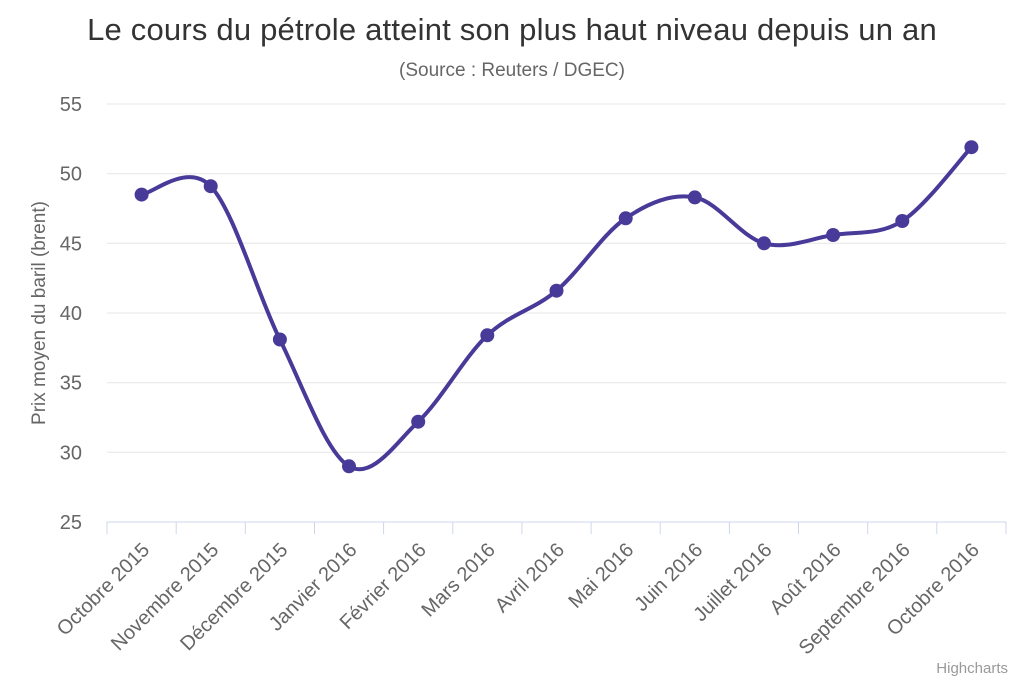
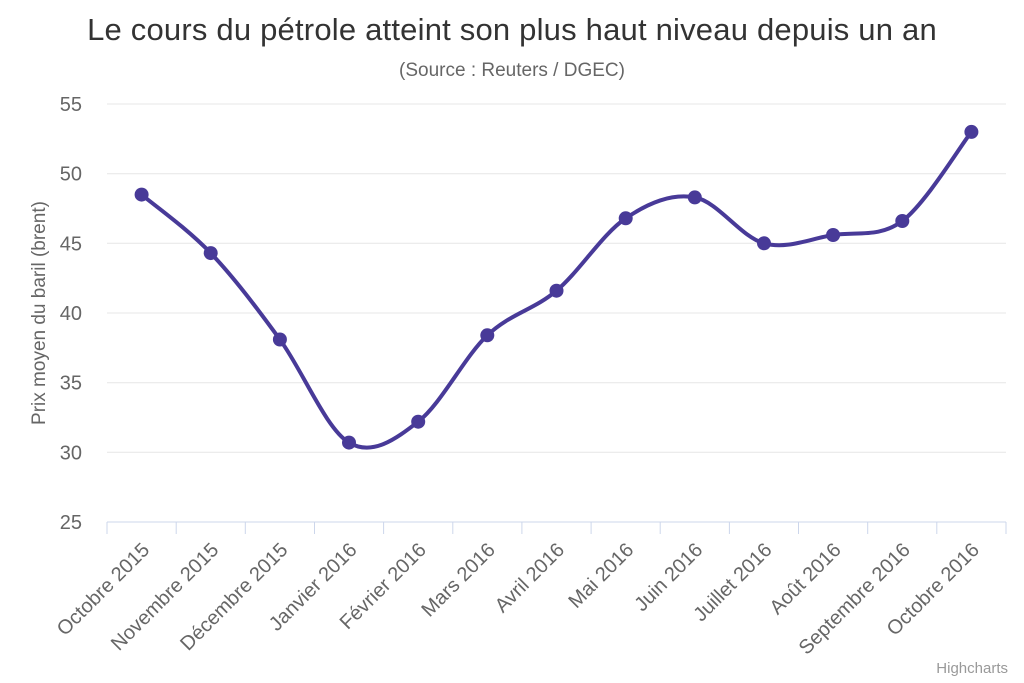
Novembre 2015: 49.1 -> 44.3
Janvier 2016: 29.0 -> 30.7
Octobre 2016: 51.9 -> 53.0
